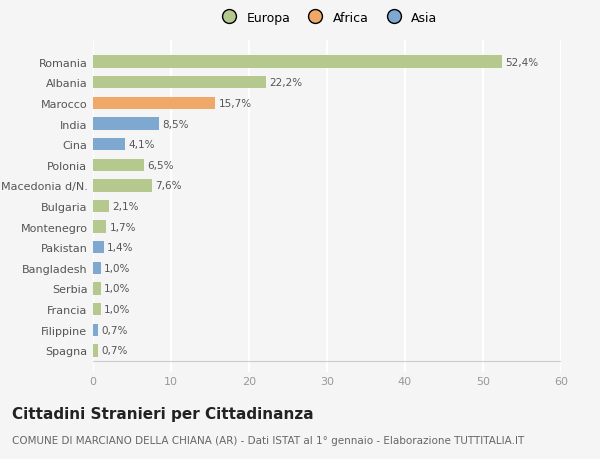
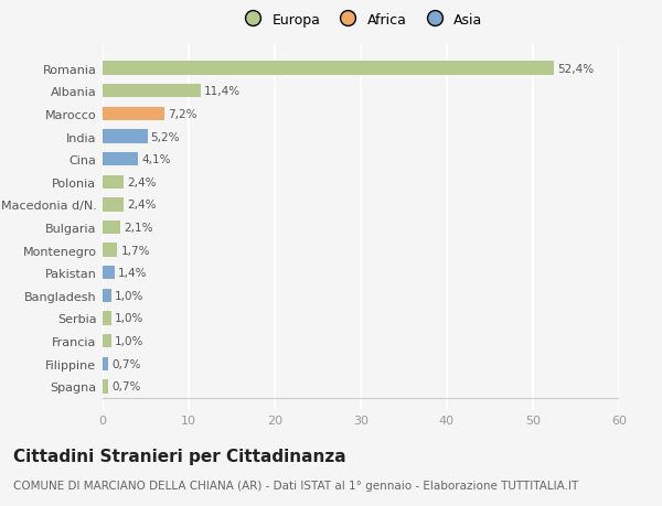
Albania: 22,2% -> 11,4%
Marocco: 15,7% -> 7,2%
India: 8,5% -> 5,2%
Polonia: 6,5% -> 2,4%
Macedonia d/N.: 7,6% -> 2,4%
